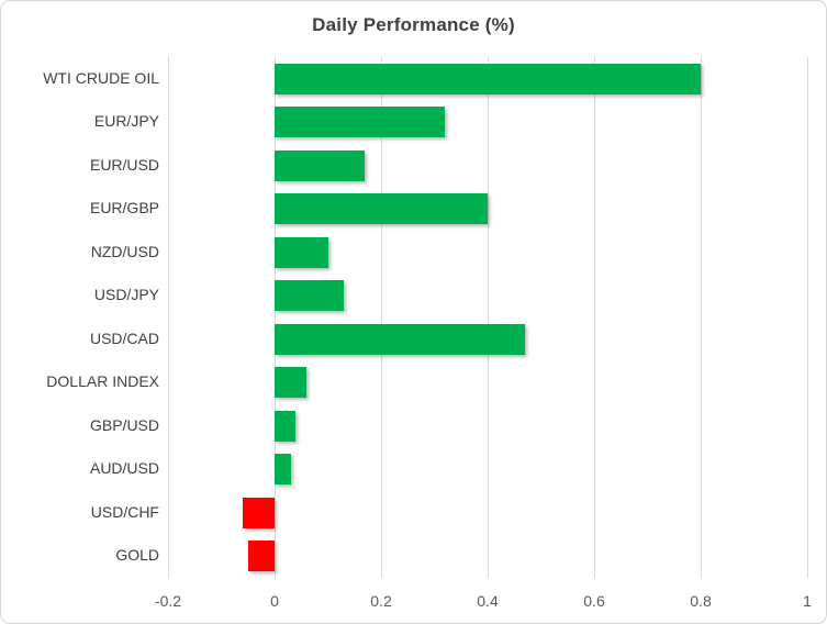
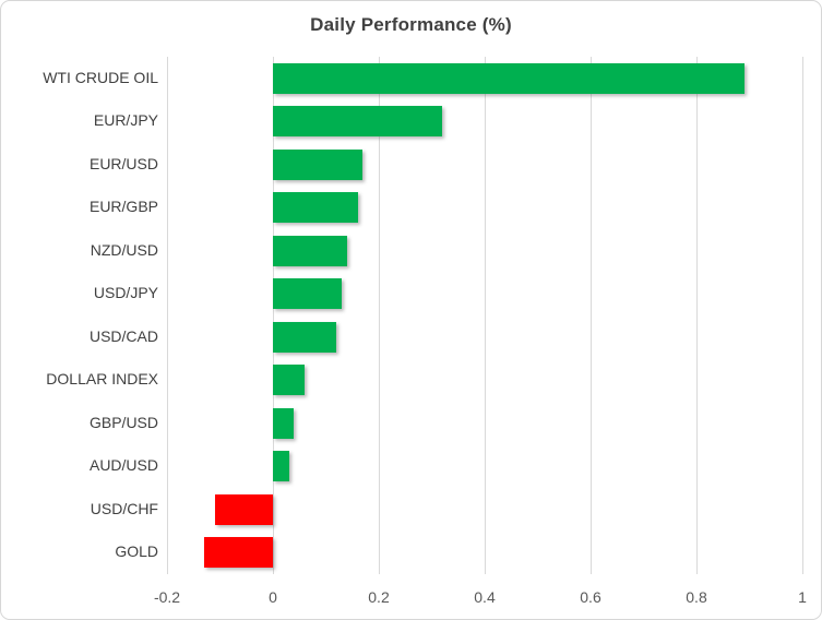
WTI CRUDE OIL: 0.80 -> 0.89
EUR/GBP: 0.40 -> 0.16
NZD/USD: 0.10 -> 0.14
USD/CAD: 0.47 -> 0.12
USD/CHF: -0.06 -> -0.11
GOLD: -0.05 -> -0.13
